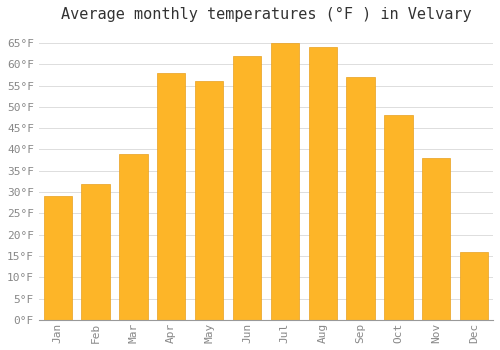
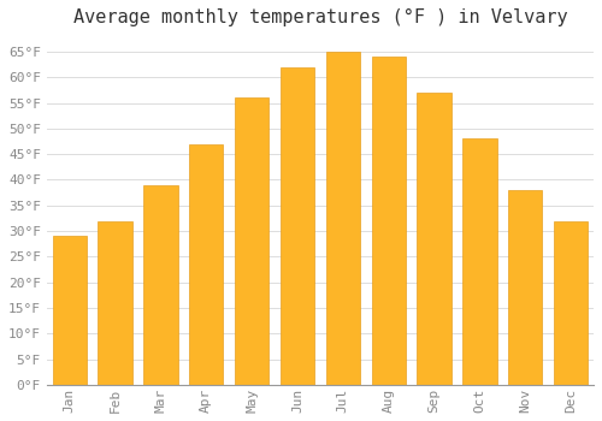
Apr: 58°F -> 47°F
Dec: 16°F -> 32°F
